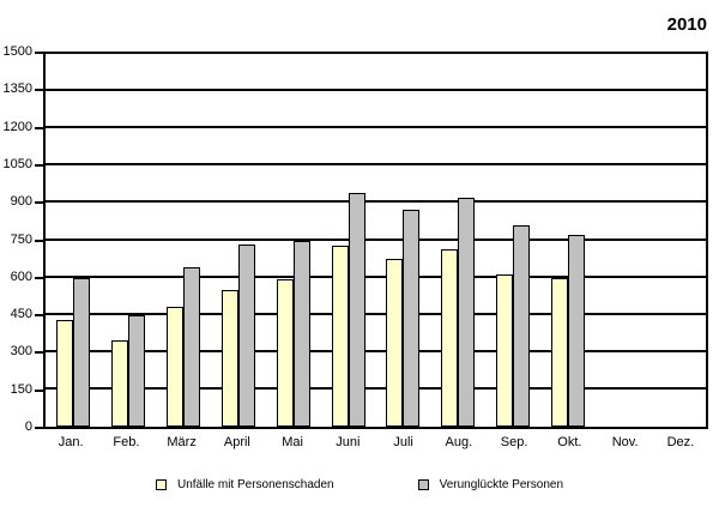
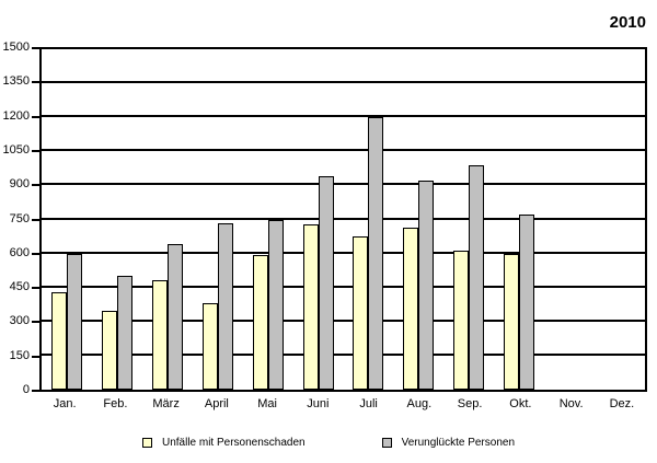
Verunglückte Personen/Feb.: 450 -> 500
Unfälle mit Personenschaden/April: 550 -> 380
Verunglückte Personen/Juli: 880 -> 1200
Verunglückte Personen/Sep.: 810 -> 990
